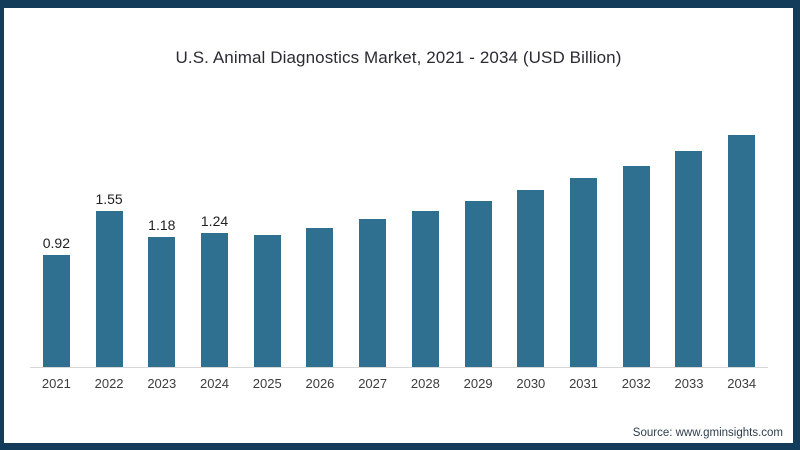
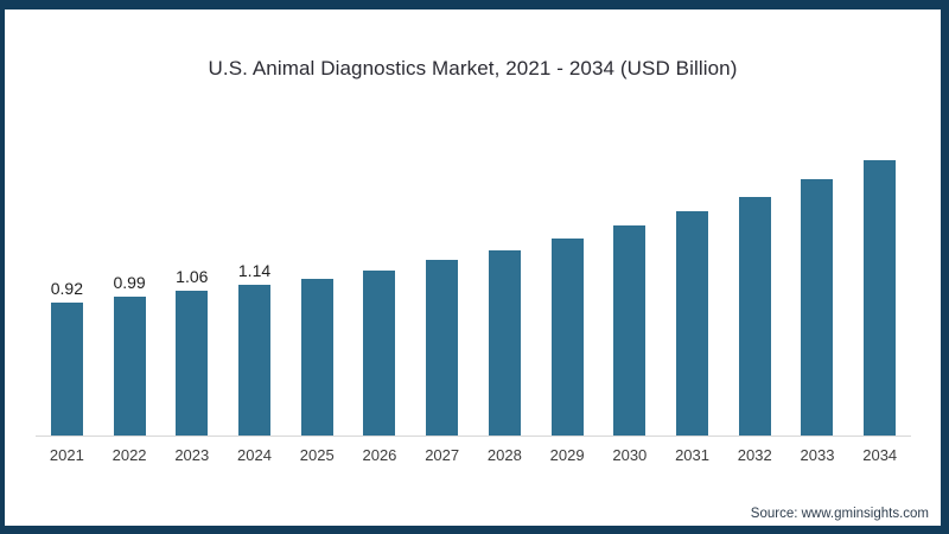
2022: 1.55 -> 0.99
2023: 1.18 -> 1.06
2024: 1.24 -> 1.14
